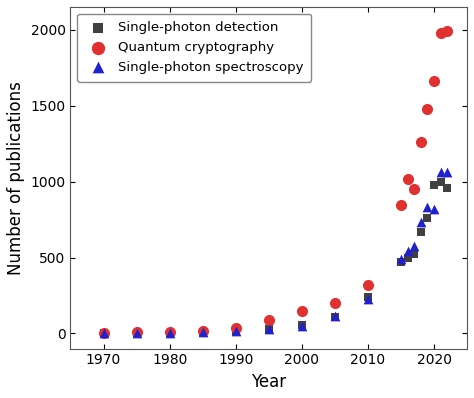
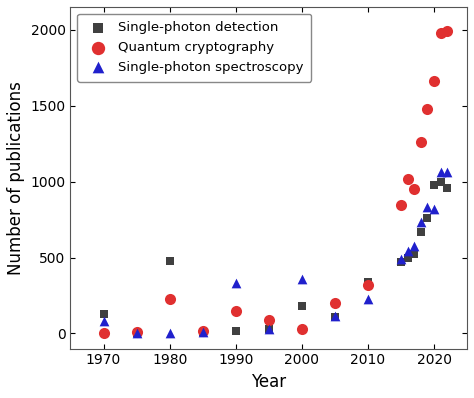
Single-photon detection/1970: 0 -> 130
Single-photon spectroscopy/1970: 0 -> 80
Single-photon detection/1980: 0 -> 480
Quantum cryptography/1980: 10 -> 230
Quantum cryptography/1990: 40 -> 150
Single-photon spectroscopy/1990: 20 -> 330
Single-photon detection/2000: 60 -> 180
Quantum cryptography/2000: 140 -> 30
Single-photon spectroscopy/2000: 50 -> 360
Single-photon detection/2010: 240 -> 340
